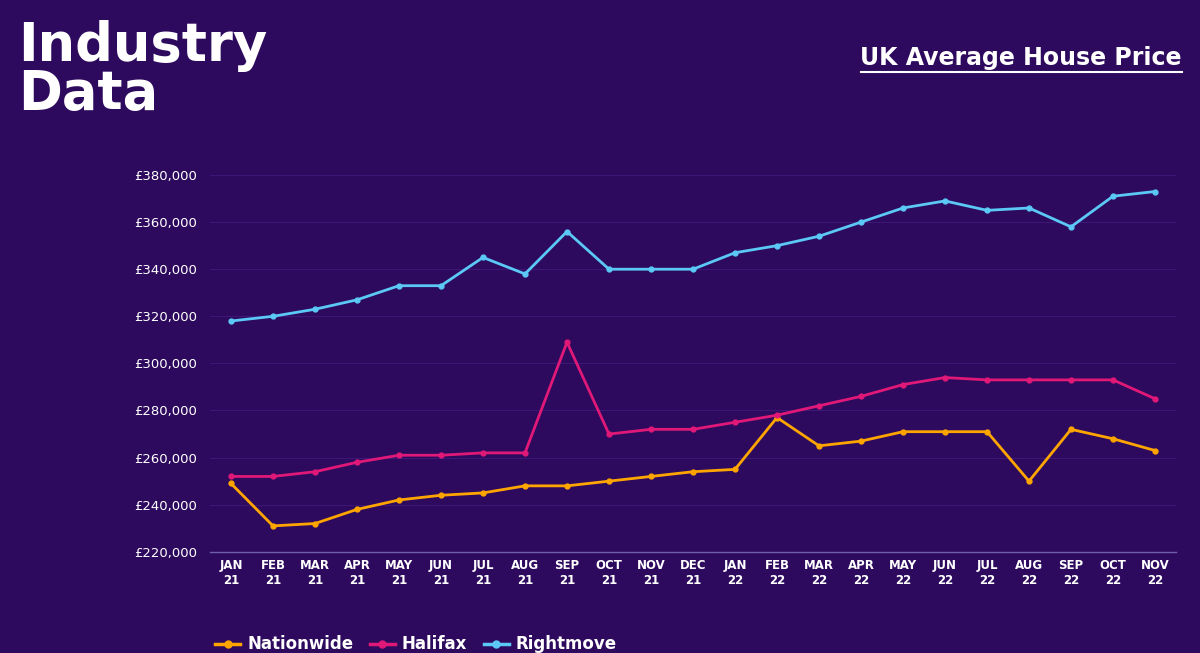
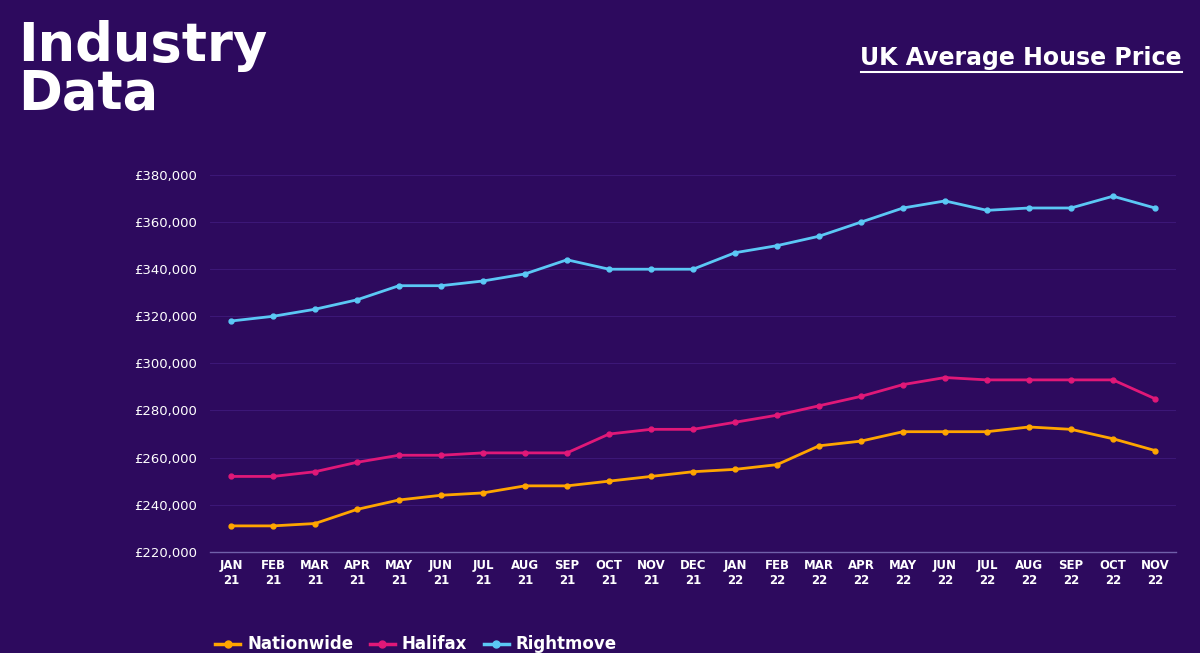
Nationwide/JAN 21: £249,000 -> £231,000
Rightmove/JUL 21: £345,000 -> £335,000
Halifax/SEP 21: £309,000 -> £262,000
Rightmove/SEP 21: £356,000 -> £344,000
Nationwide/FEB 22: £277,000 -> £257,000
Nationwide/AUG 22: £250,000 -> £273,000
Rightmove/SEP 22: £358,000 -> £366,000
Rightmove/NOV 22: £373,000 -> £366,000
